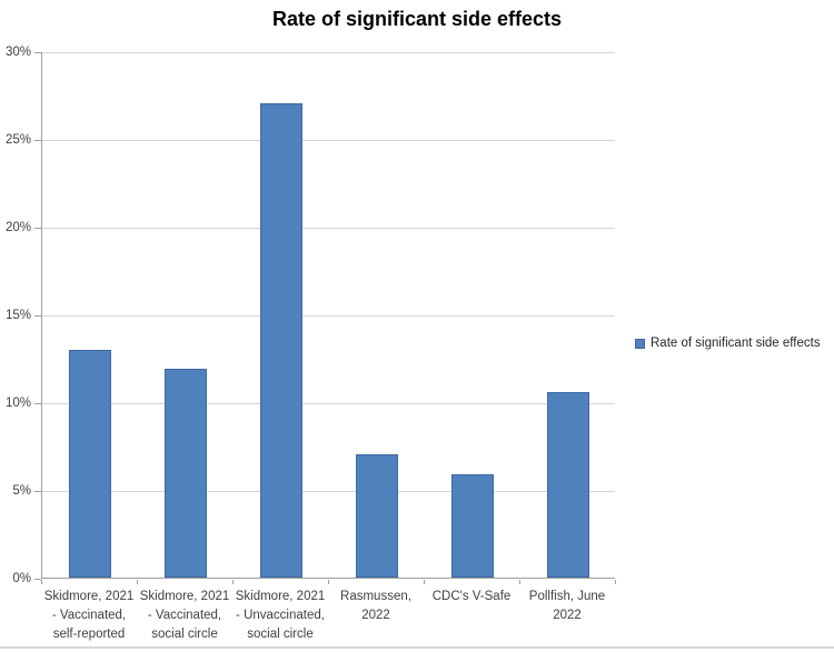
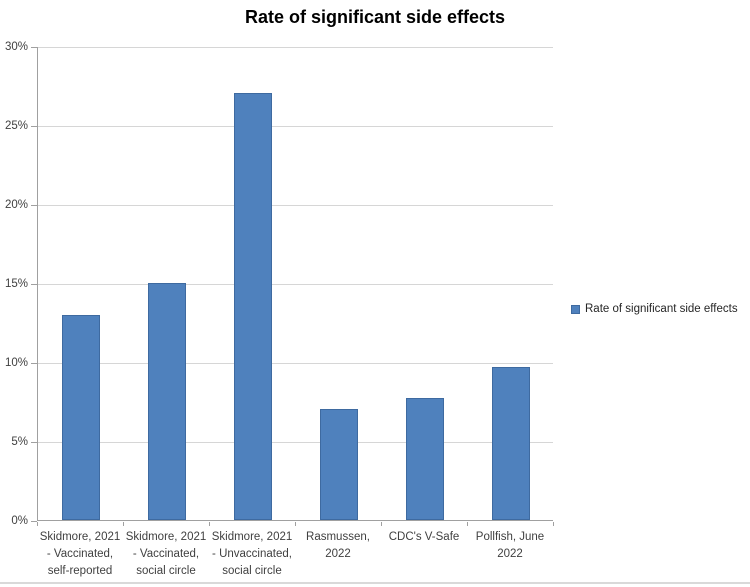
Skidmore, 2021 - Vaccinated, social circle: 11.9% -> 15.0%
CDC's V-Safe: 5.9% -> 7.7%
Pollfish, June 2022: 10.6% -> 9.7%
